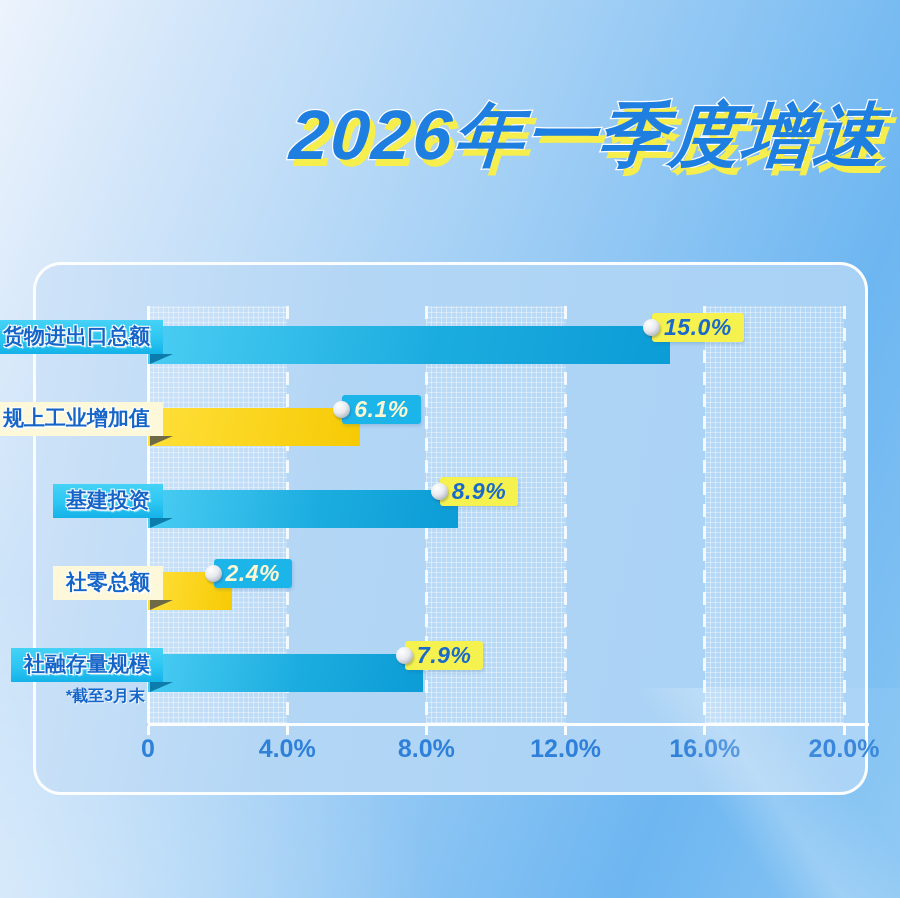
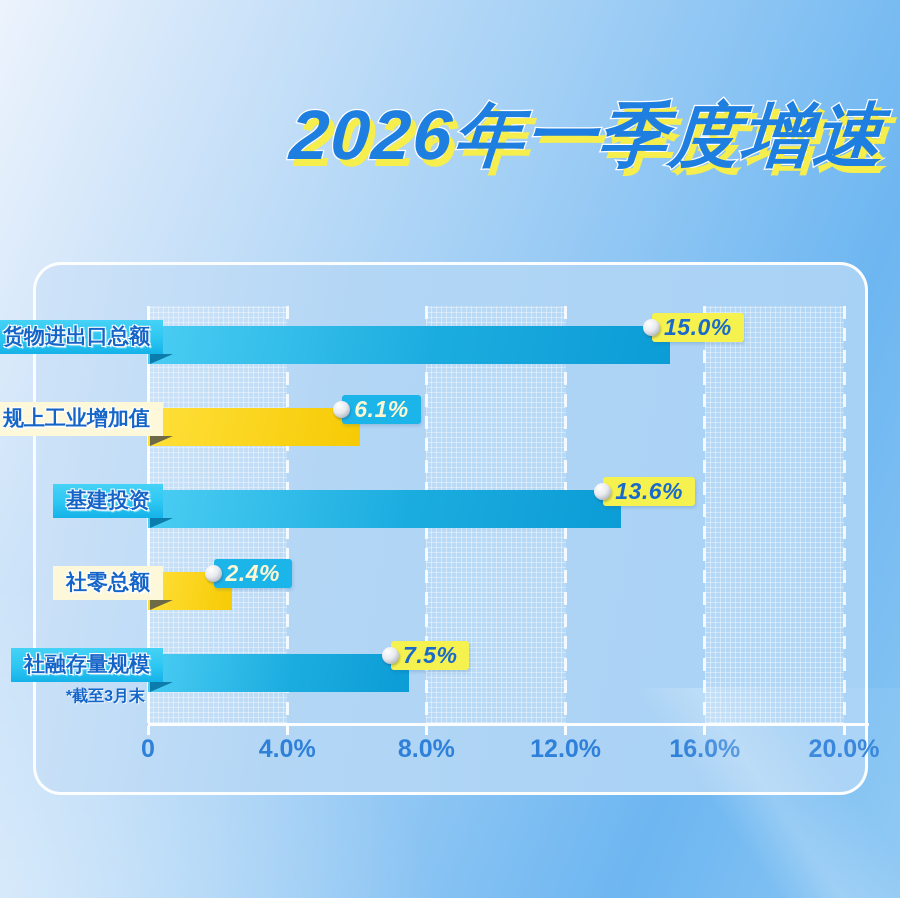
基建投资: 8.9% -> 13.6%
社融存量规模: 7.9% -> 7.5%
